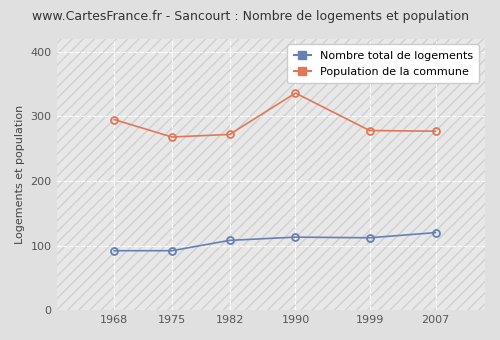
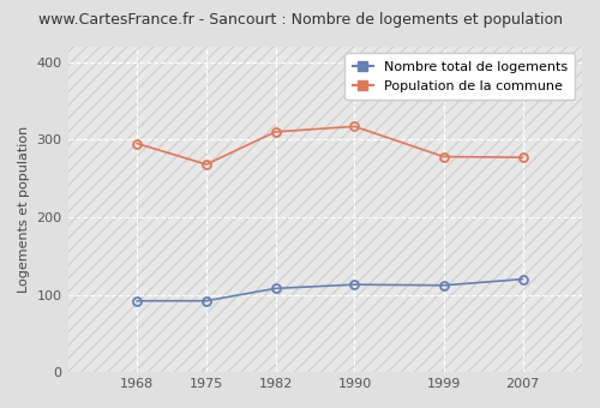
Population de la commune/1982: 272 -> 310
Population de la commune/1990: 336 -> 317
